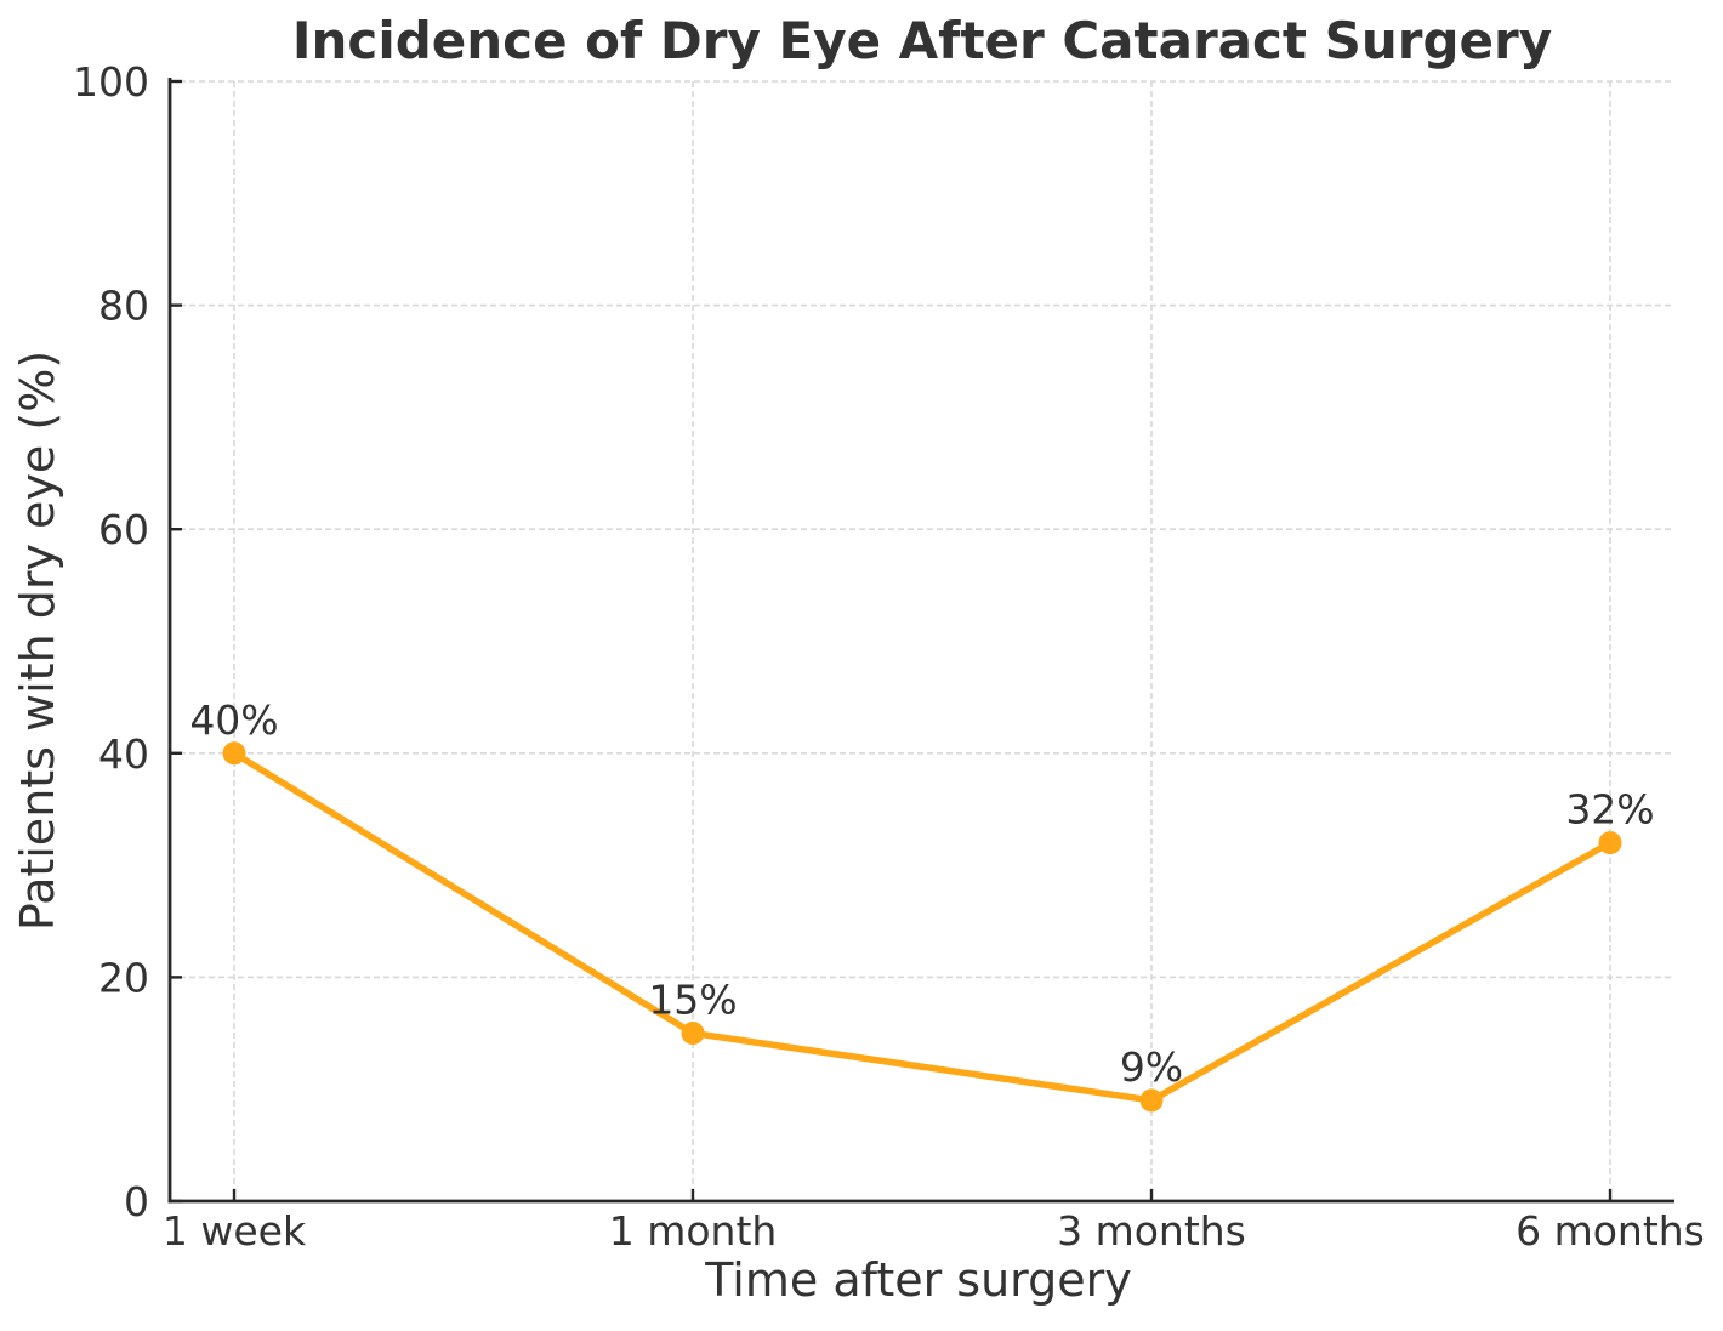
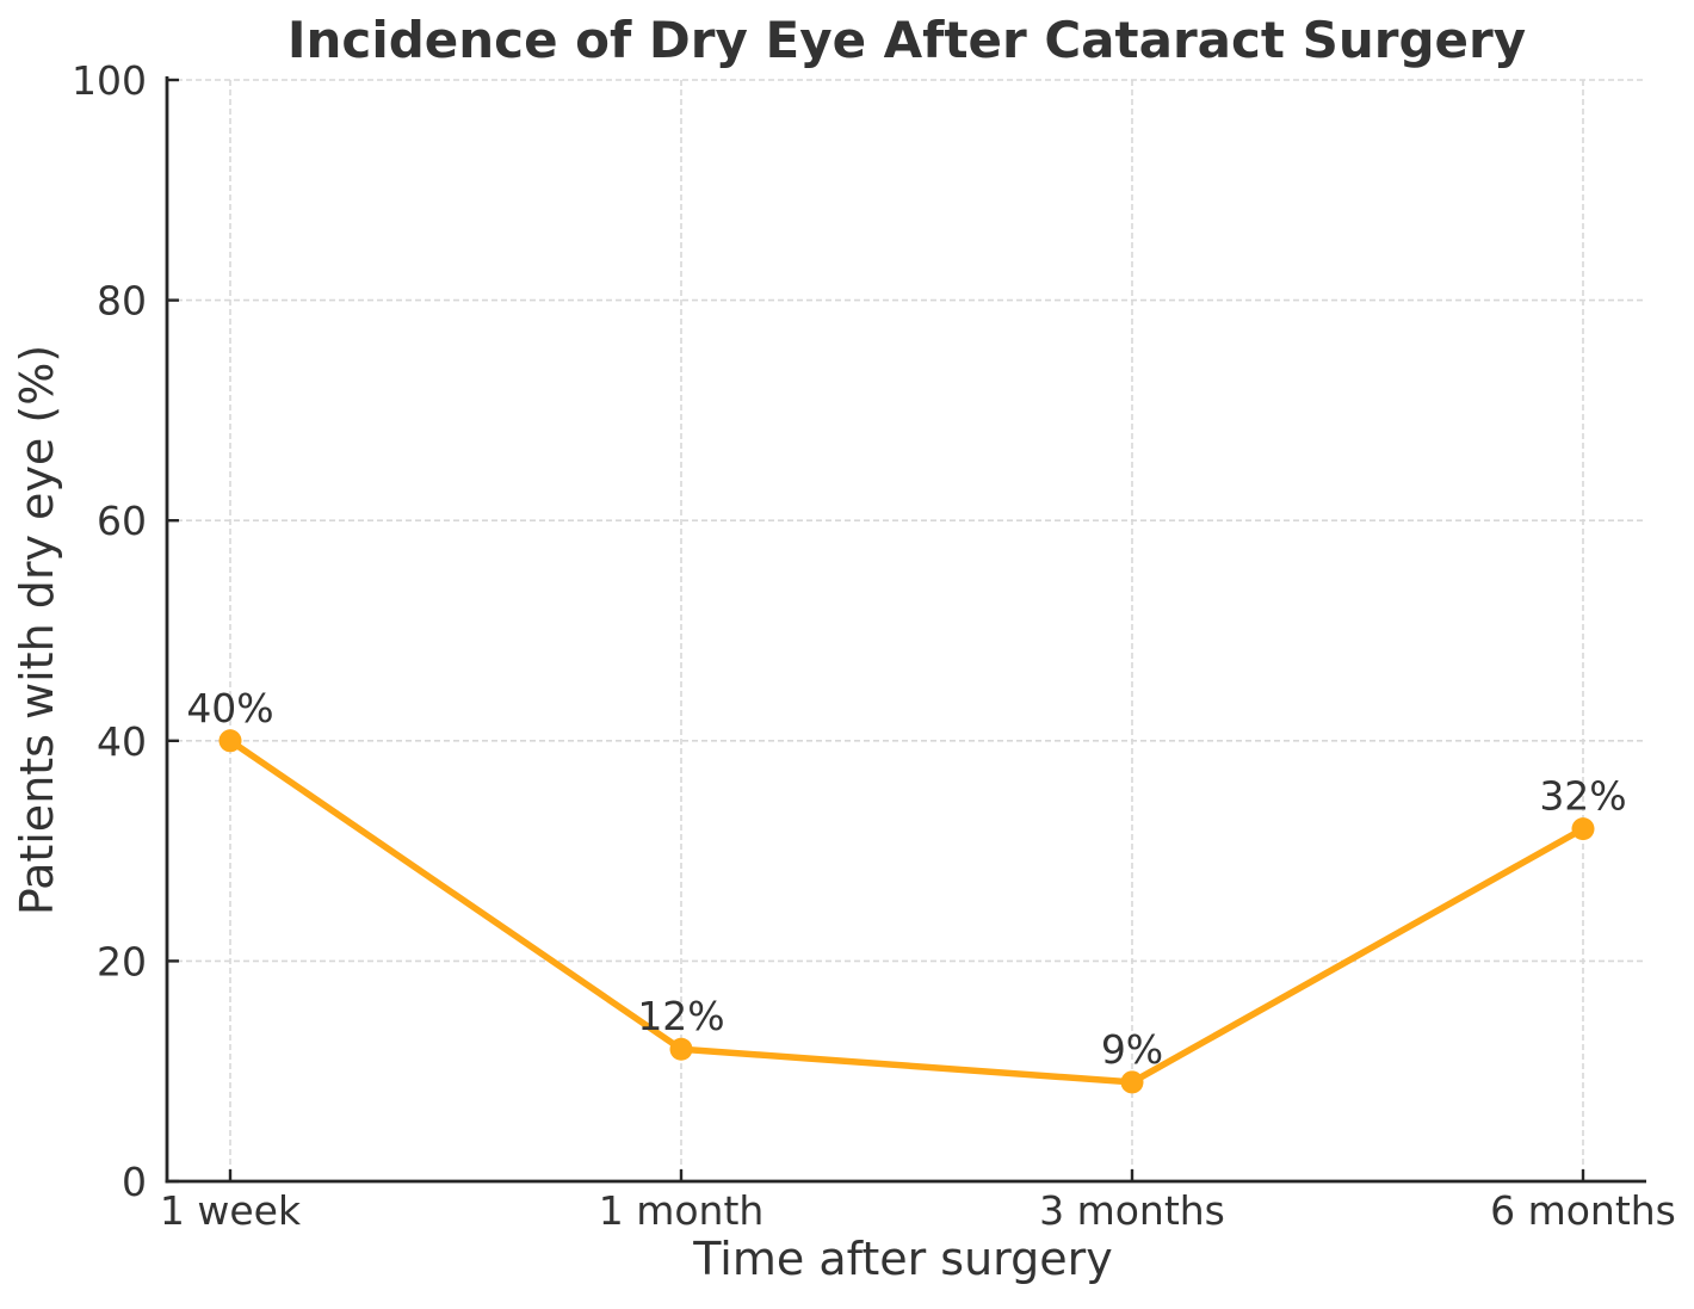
1 month: 15% -> 12%
